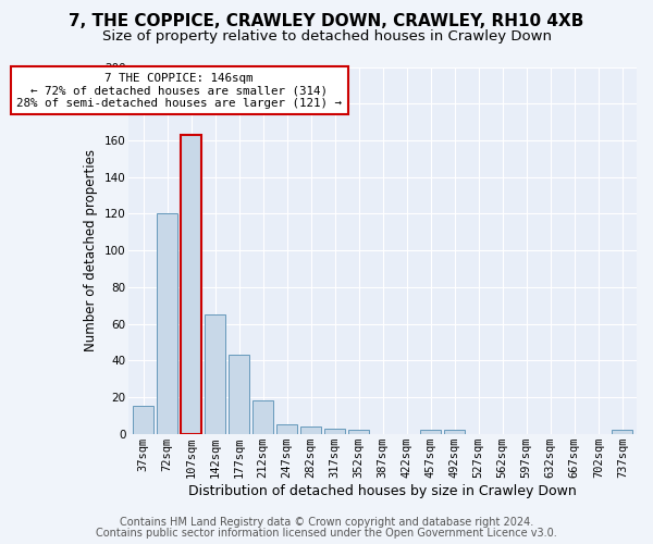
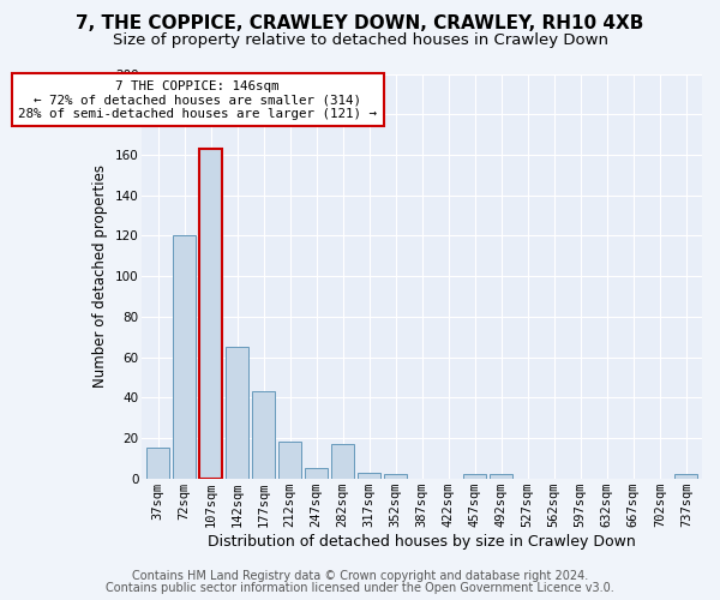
282sqm: 4 -> 17
